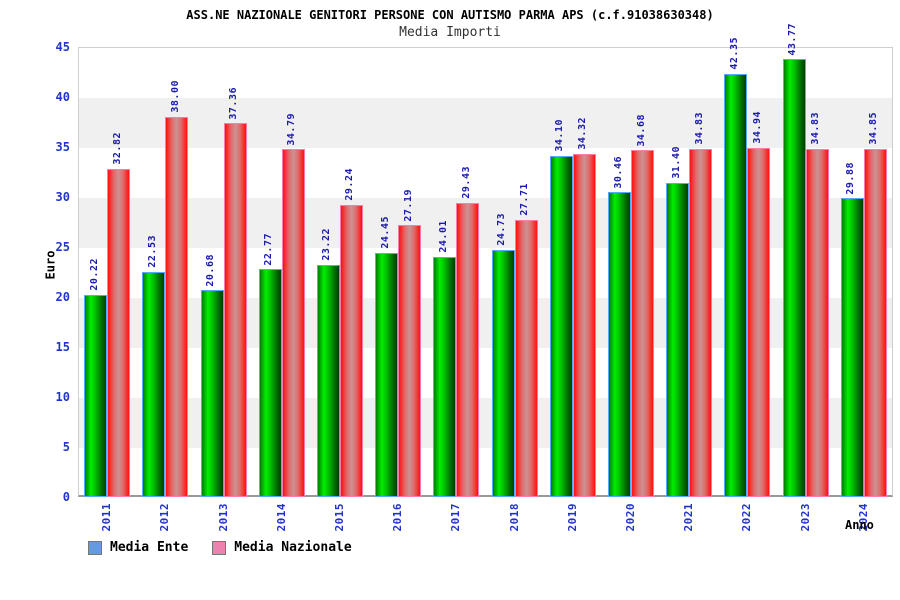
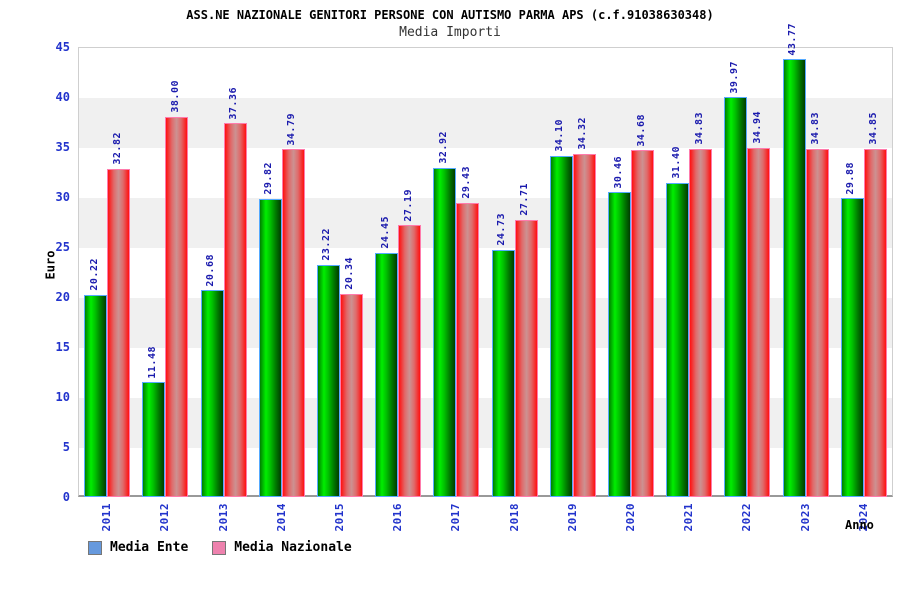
Media Ente/2012: 22.53 -> 11.48
Media Ente/2014: 22.77 -> 29.82
Media Nazionale/2015: 29.24 -> 20.34
Media Ente/2017: 24.01 -> 32.92
Media Ente/2022: 42.35 -> 39.97
